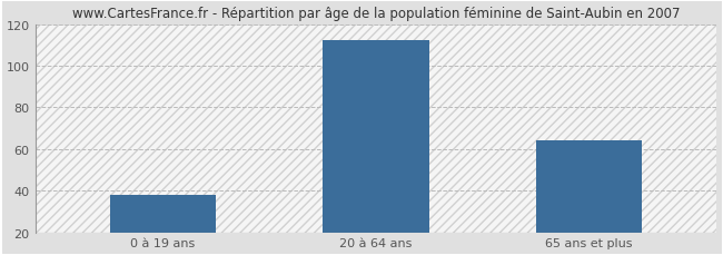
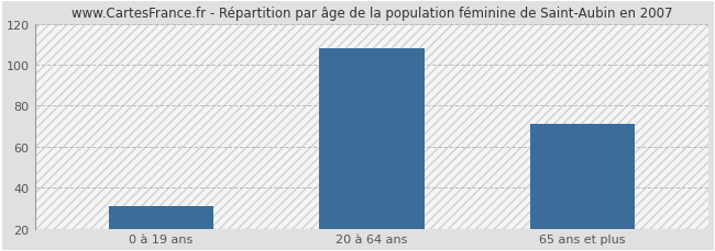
0 à 19 ans: 38 -> 31
20 à 64 ans: 112 -> 108
65 ans et plus: 64 -> 71
